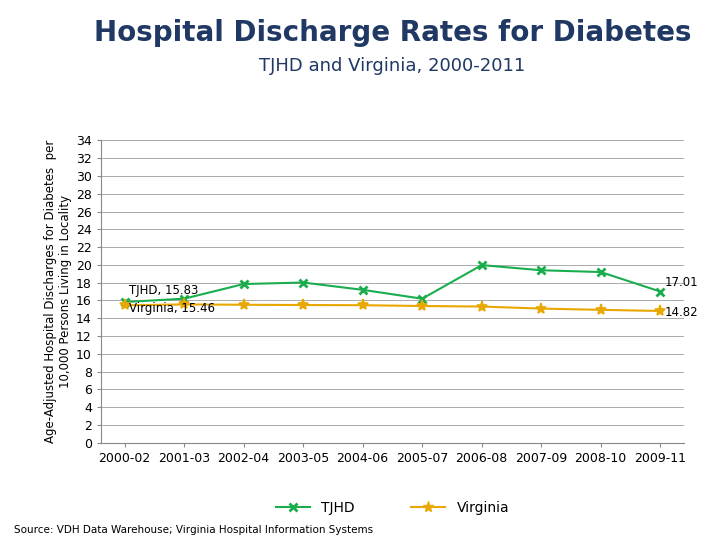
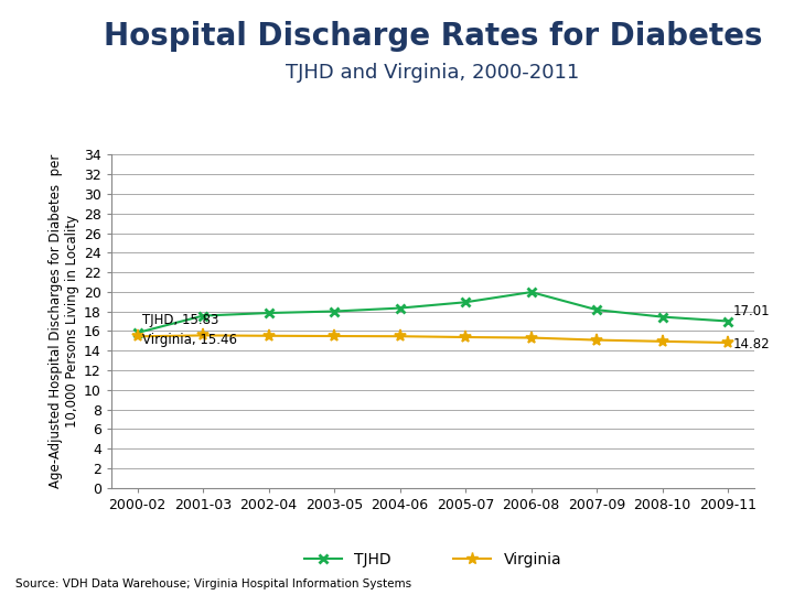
TJHD/2001-03: 16.2 -> 17.6
TJHD/2004-06: 17.2 -> 18.4
TJHD/2005-07: 16.2 -> 18.9
TJHD/2007-09: 19.4 -> 18.2
TJHD/2008-10: 19.2 -> 17.4
